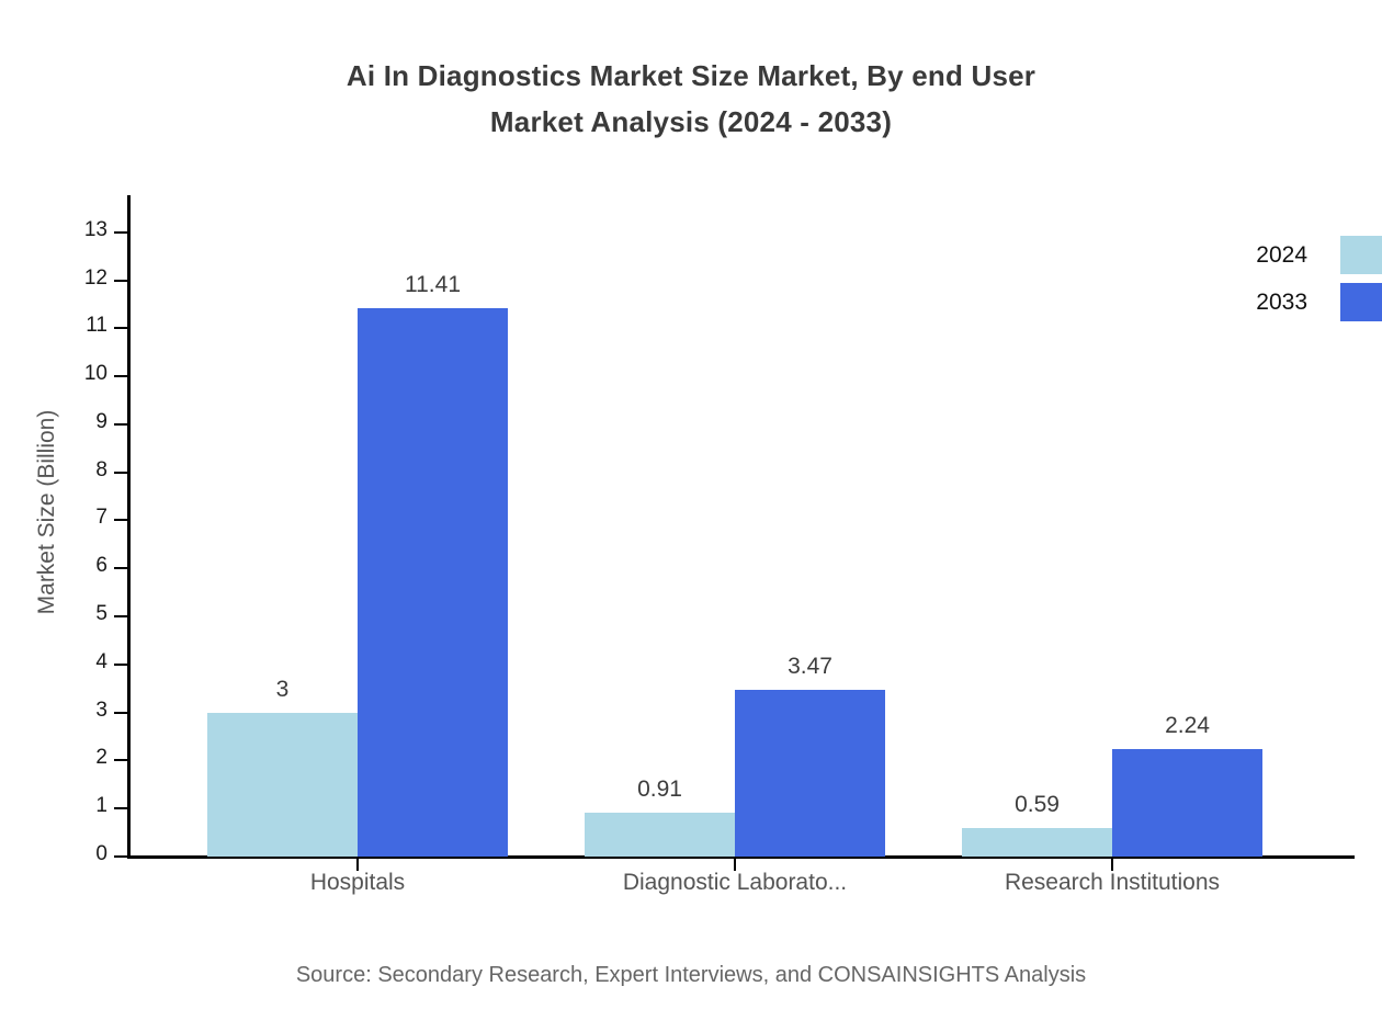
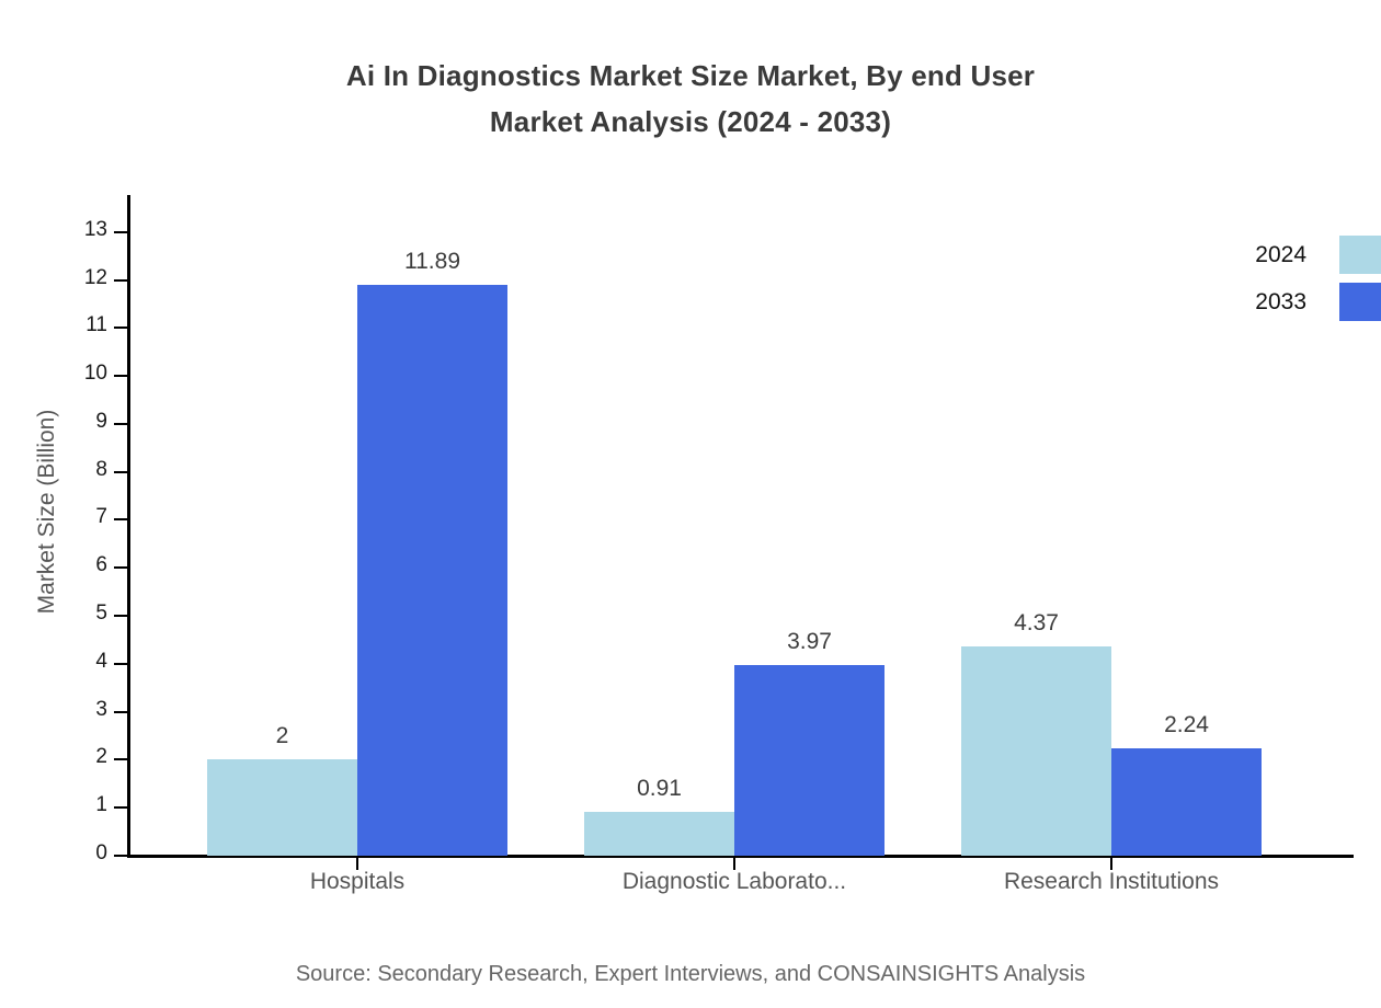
2024/Hospitals: 3 -> 2
2033/Hospitals: 11.41 -> 11.89
2033/Diagnostic Laborato...: 3.47 -> 3.97
2024/Research Institutions: 0.59 -> 4.37
